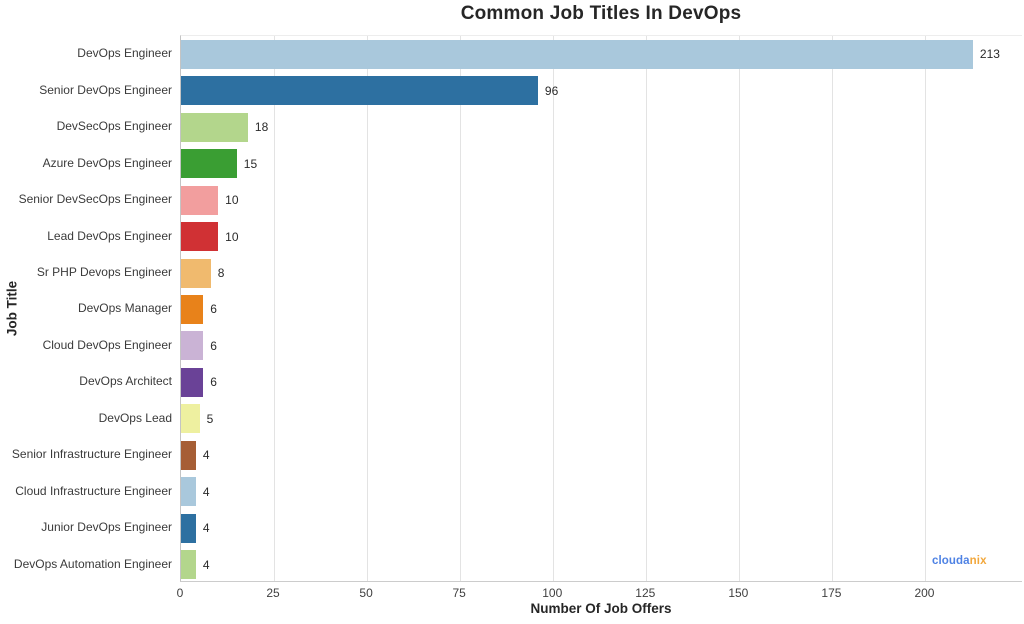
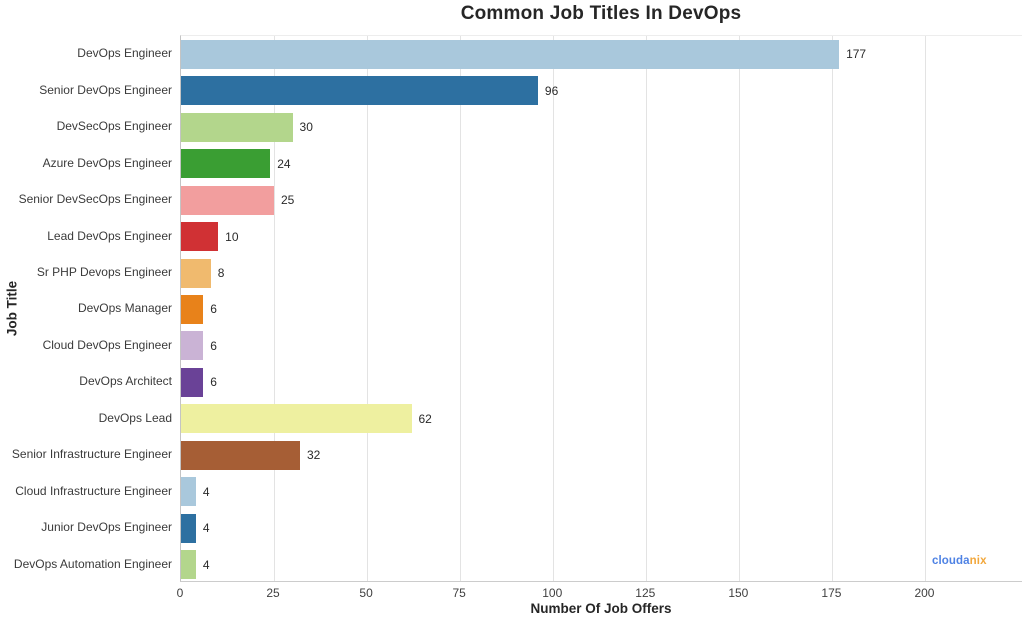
DevOps Engineer: 213 -> 177
DevSecOps Engineer: 18 -> 30
Azure DevOps Engineer: 15 -> 24
Senior DevSecOps Engineer: 10 -> 25
DevOps Lead: 5 -> 62
Senior Infrastructure Engineer: 4 -> 32
